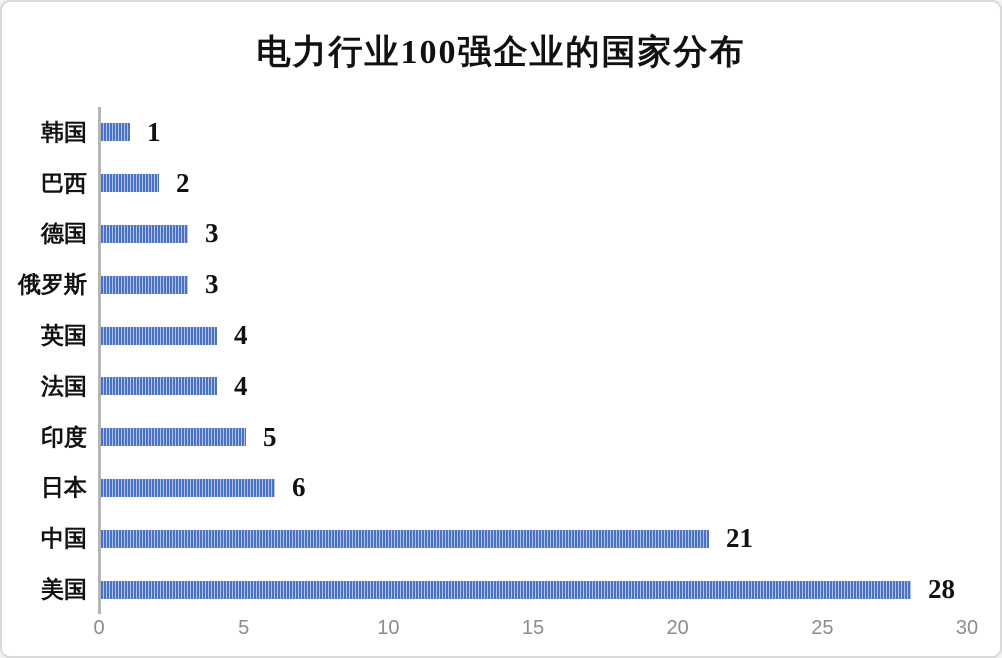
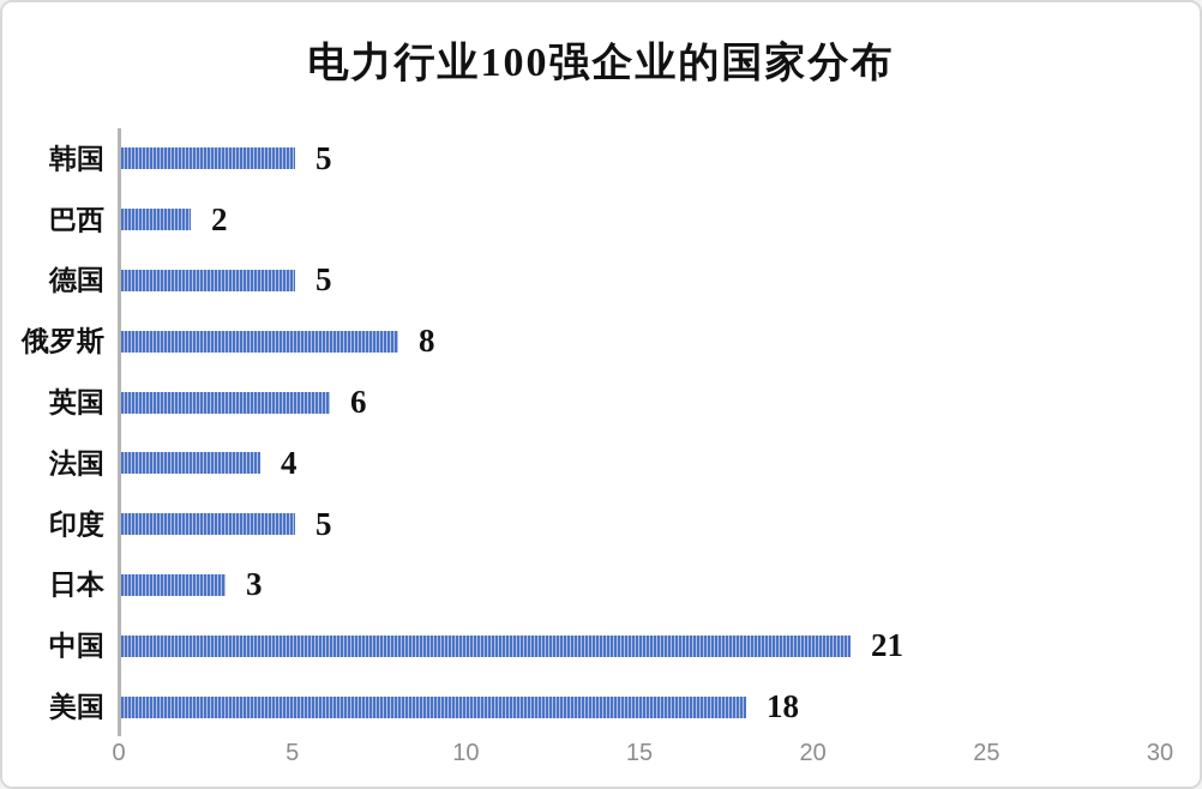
韩国: 1 -> 5
德国: 3 -> 5
俄罗斯: 3 -> 8
英国: 4 -> 6
日本: 6 -> 3
美国: 28 -> 18
